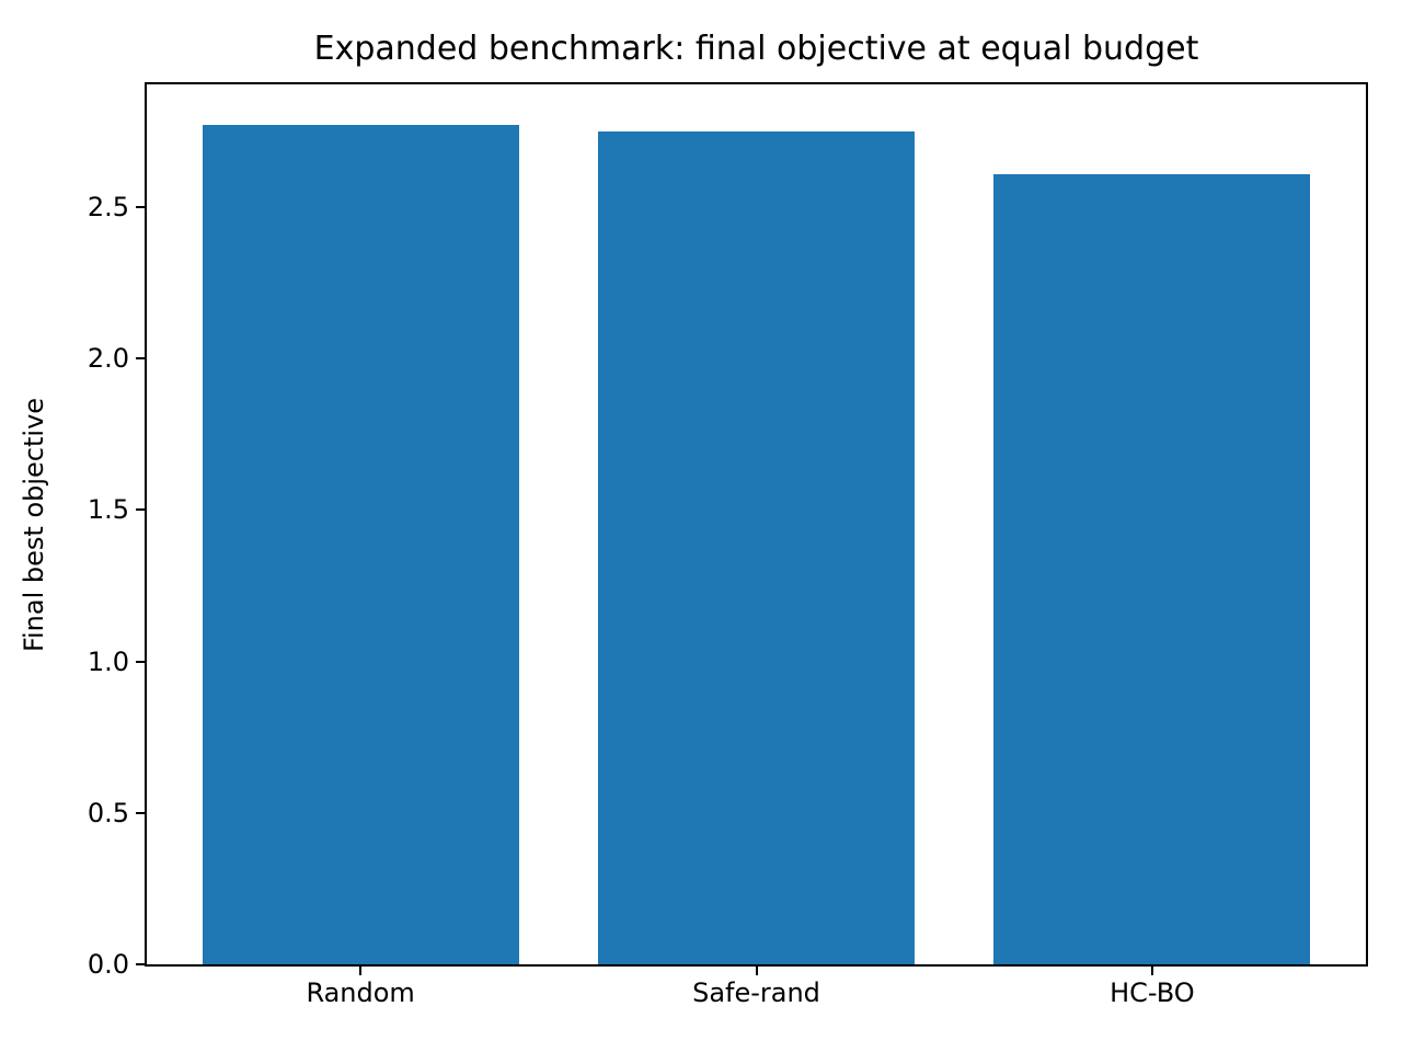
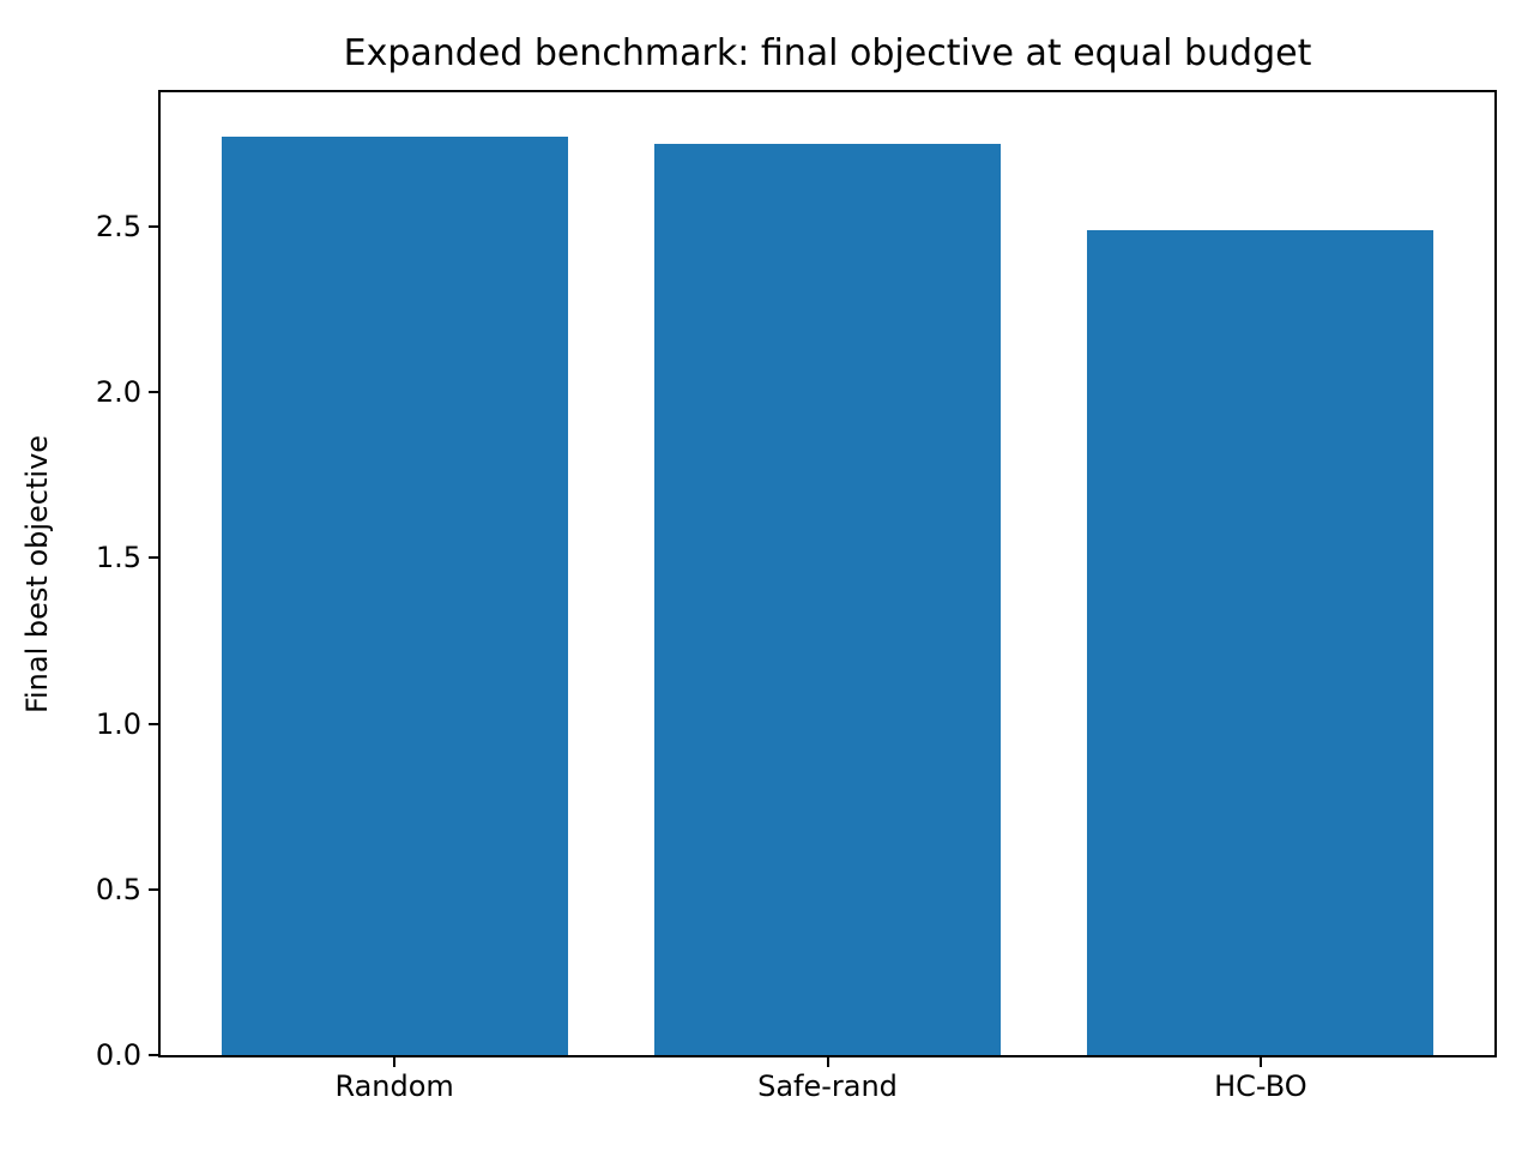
HC-BO: 2.61 -> 2.49
